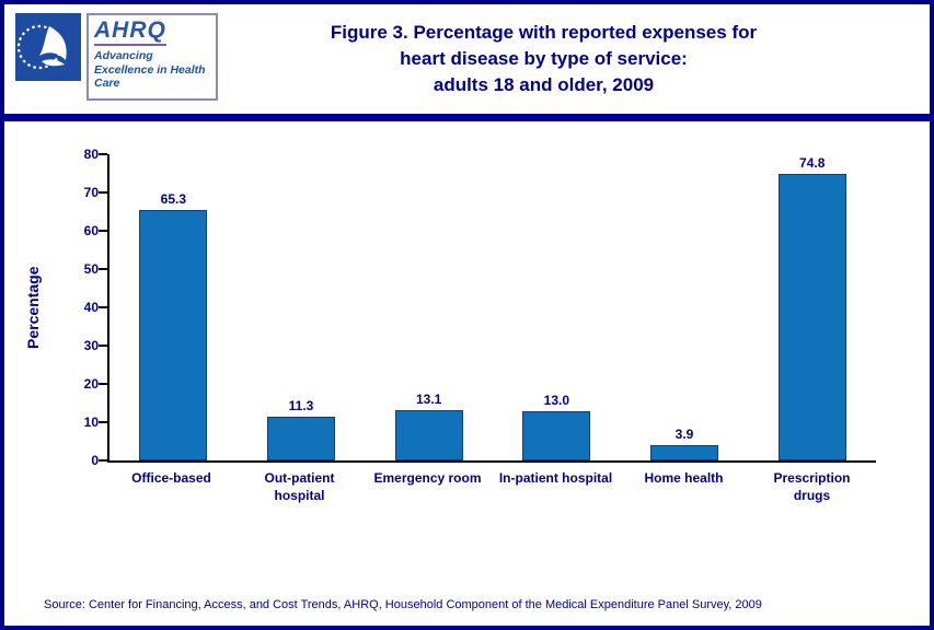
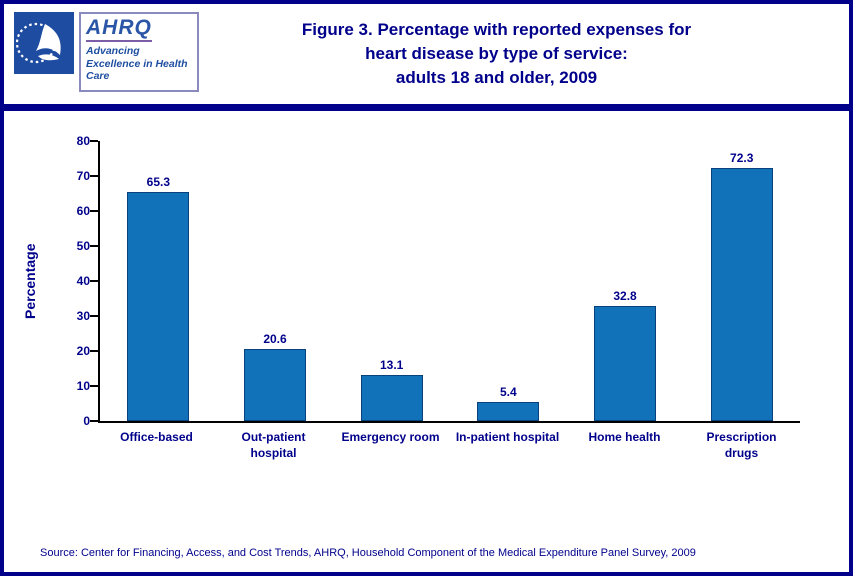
Out-patient hospital: 11.3 -> 20.6
In-patient hospital: 13.0 -> 5.4
Home health: 3.9 -> 32.8
Prescription drugs: 74.8 -> 72.3
